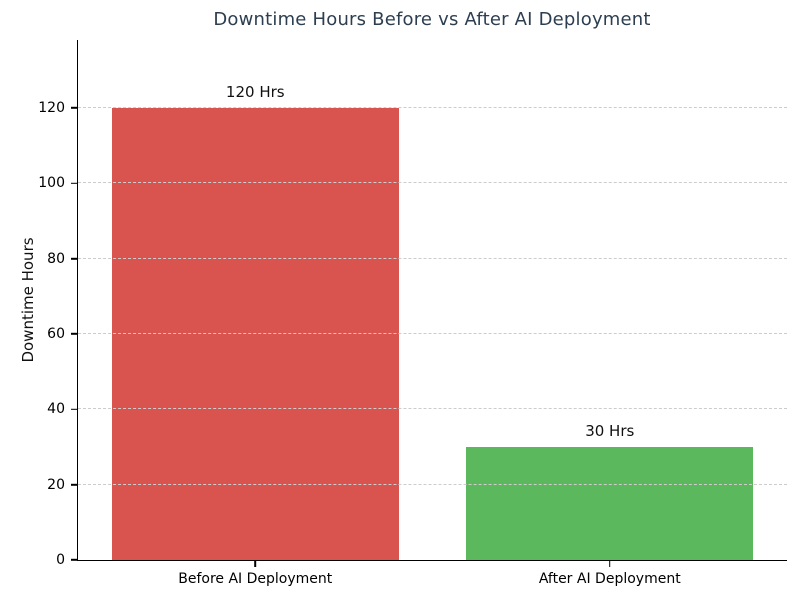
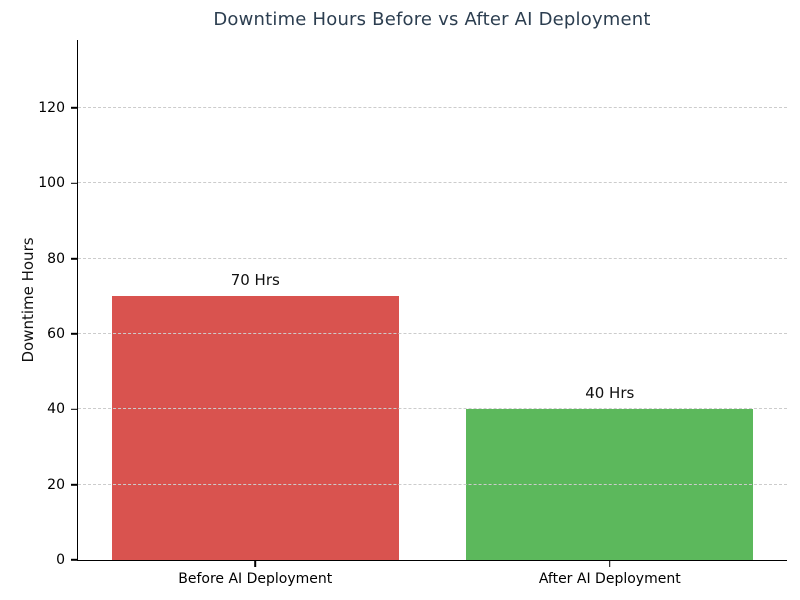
Before AI Deployment: 120 -> 70
After AI Deployment: 30 -> 40
